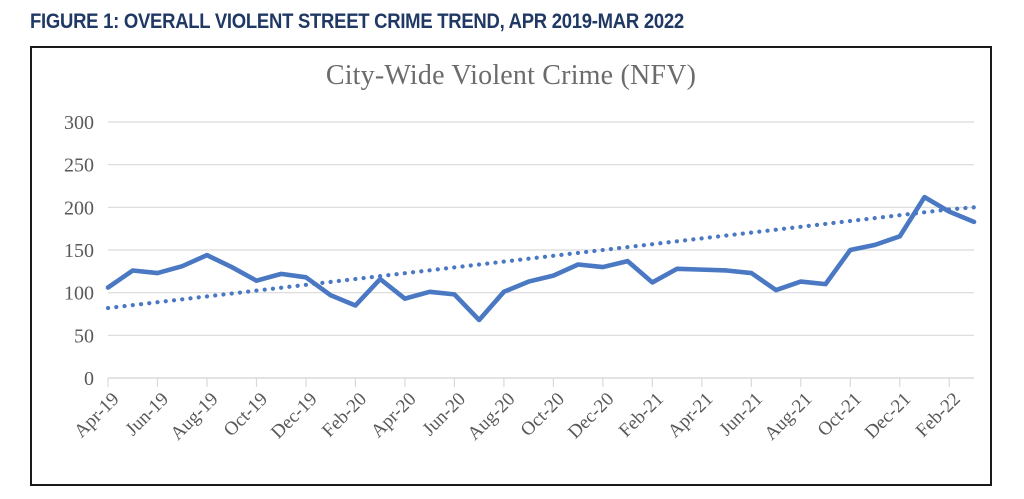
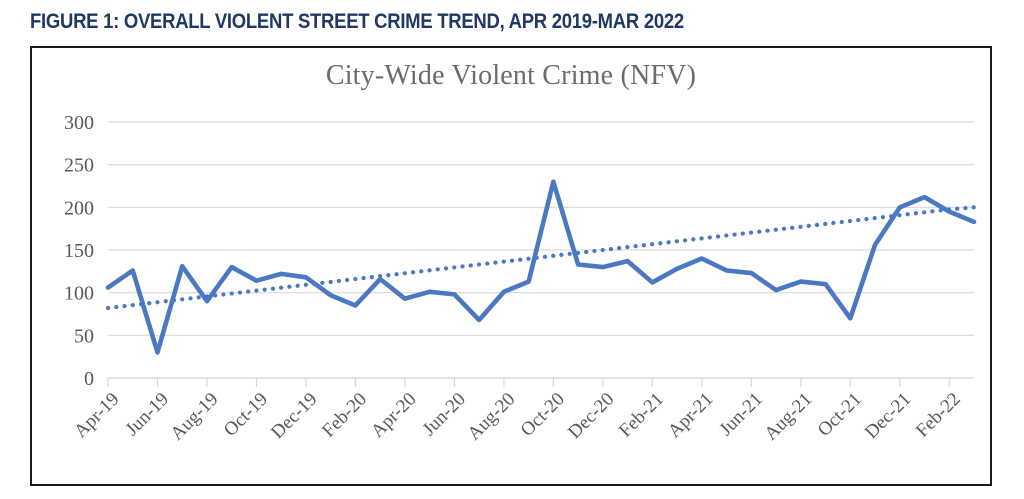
City-Wide Violent Crime (NFV)/Jun-19: 120 -> 30
City-Wide Violent Crime (NFV)/Aug-19: 140 -> 90
City-Wide Violent Crime (NFV)/Oct-20: 120 -> 230
City-Wide Violent Crime (NFV)/Apr-21: 130 -> 140
City-Wide Violent Crime (NFV)/Oct-21: 150 -> 70
City-Wide Violent Crime (NFV)/Dec-21: 170 -> 200
